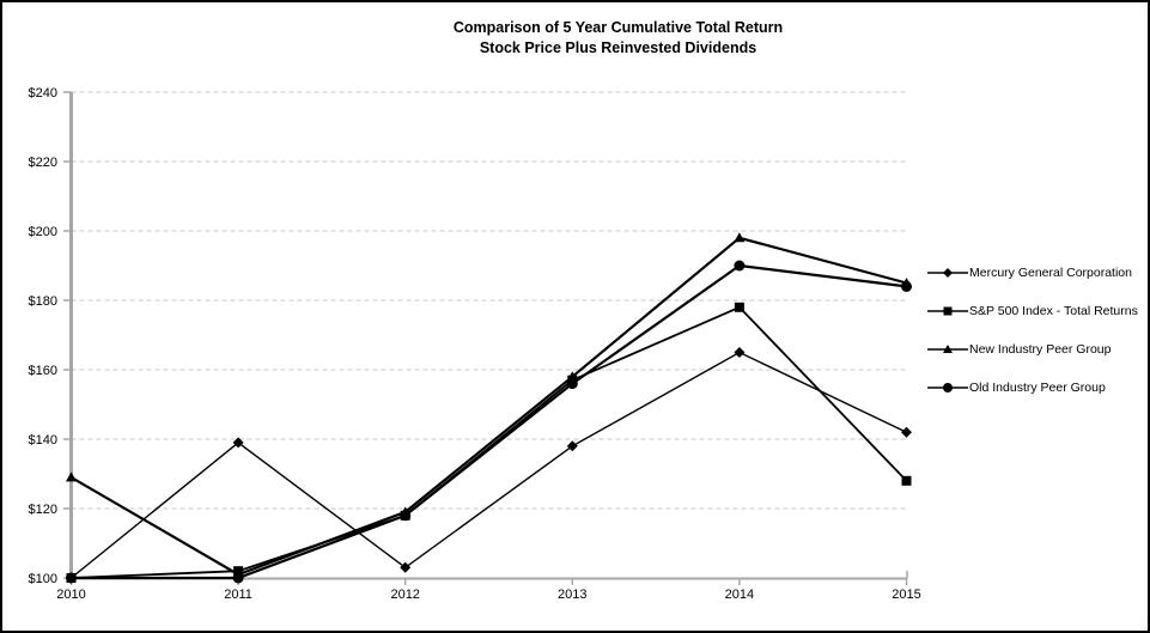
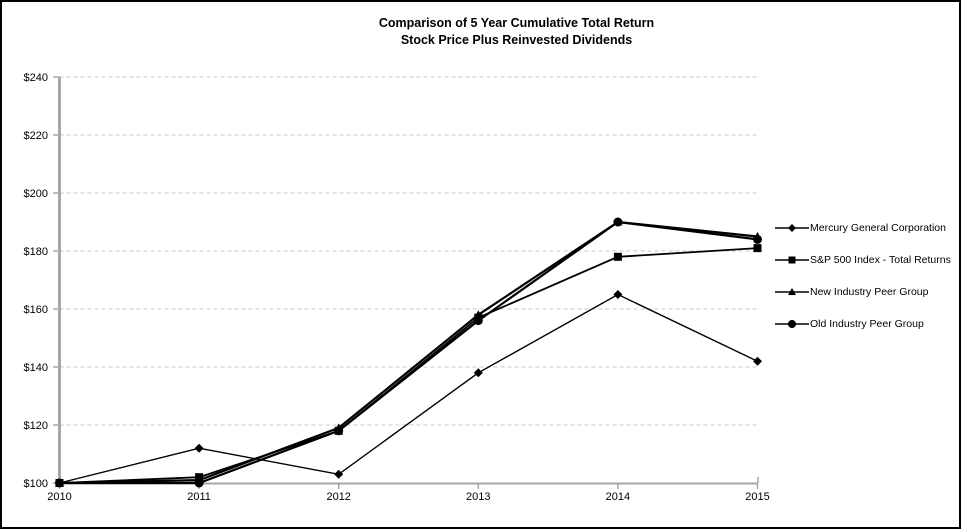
New Industry Peer Group/2010: $129 -> $100
Mercury General Corporation/2011: $139 -> $112
New Industry Peer Group/2014: $198 -> $190
S&P 500 Index - Total Returns/2015: $128 -> $181
